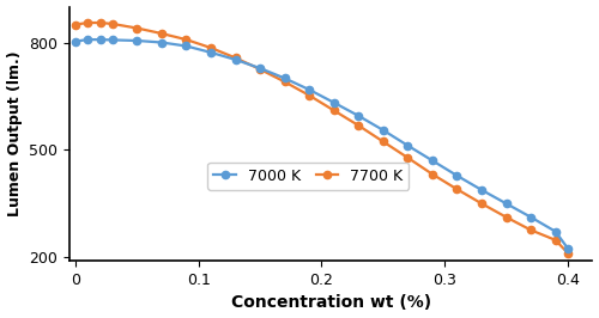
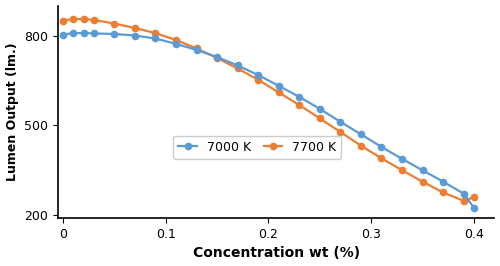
7700 K/0.4: 212 -> 260
